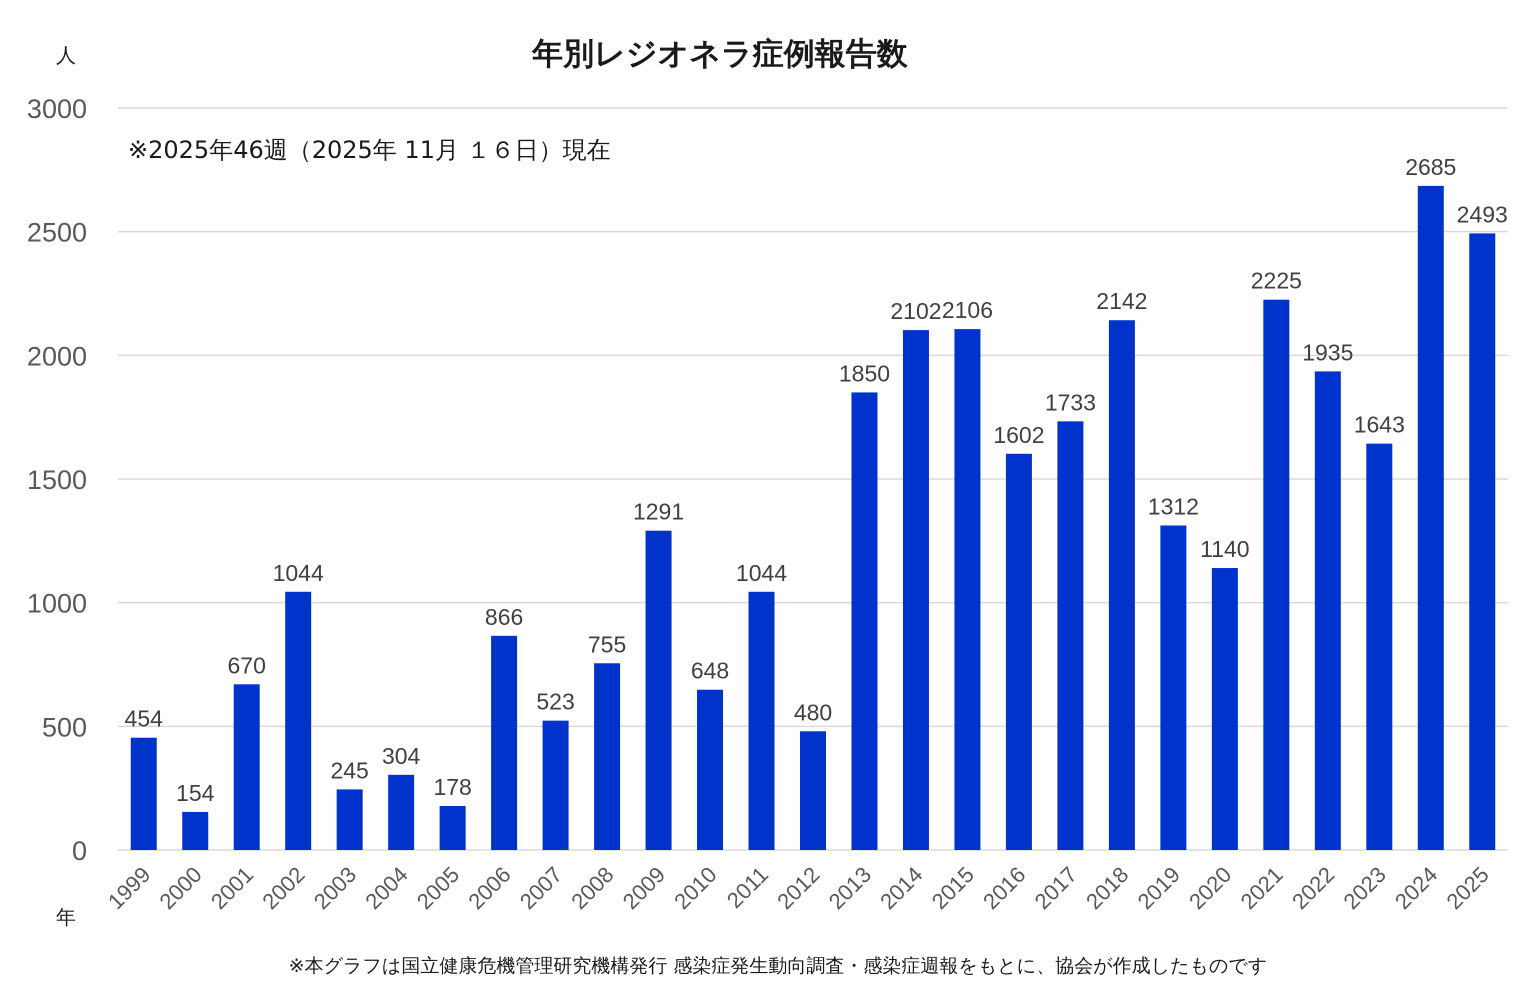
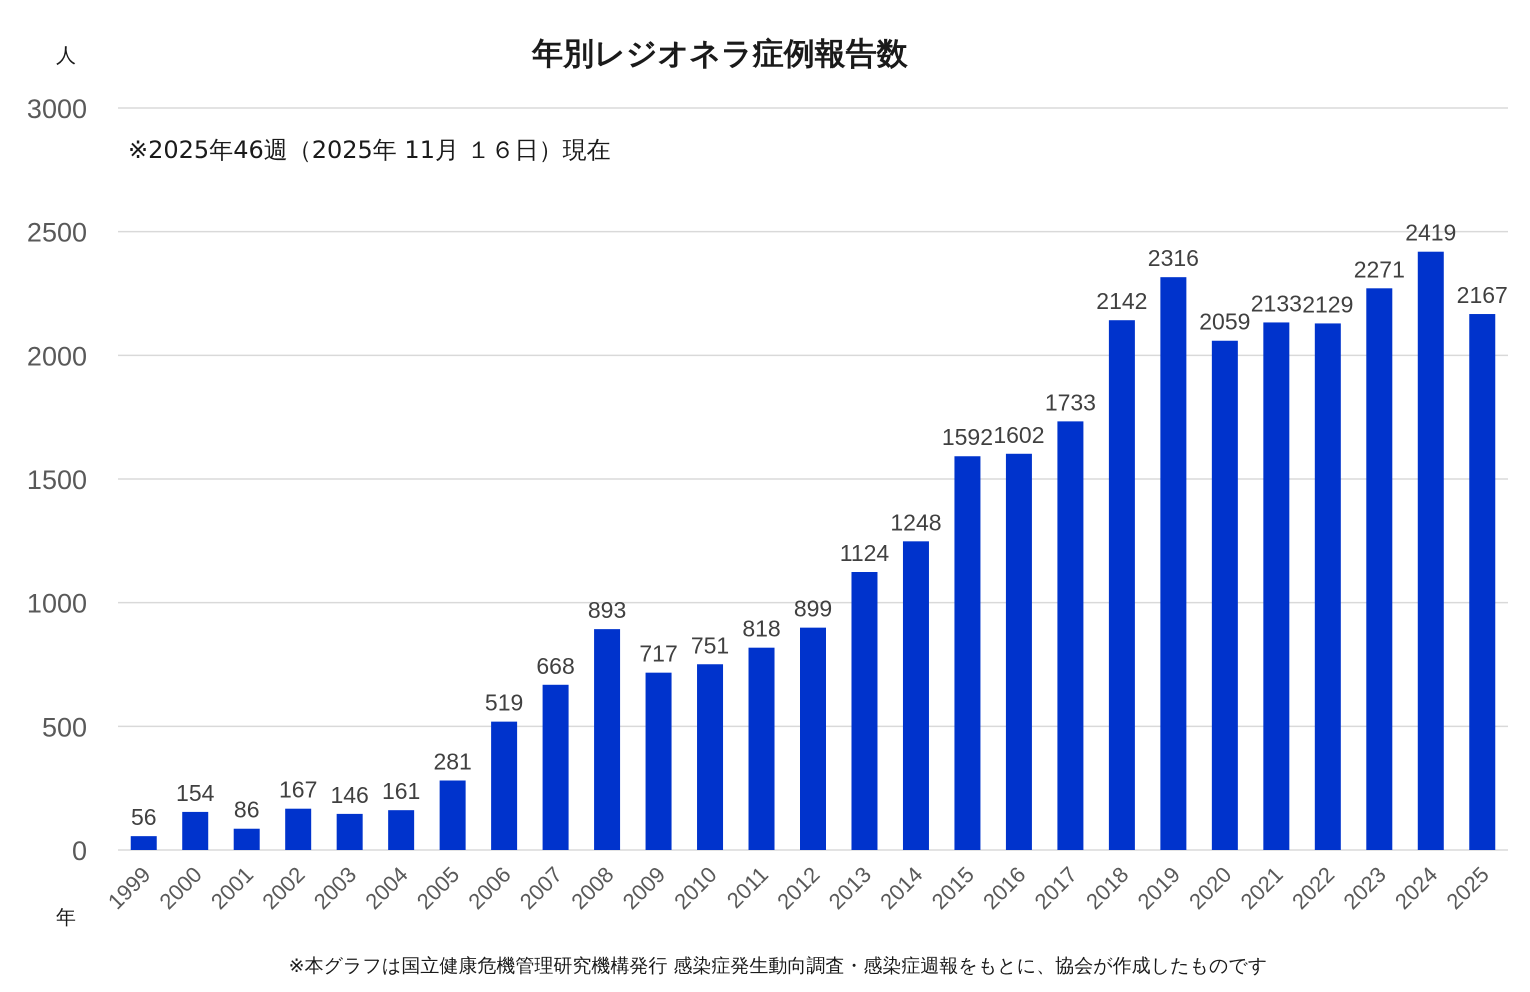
1999: 454 -> 56
2001: 670 -> 86
2002: 1044 -> 167
2003: 245 -> 146
2004: 304 -> 161
2005: 178 -> 281
2006: 866 -> 519
2007: 523 -> 668
2008: 755 -> 893
2009: 1291 -> 717
2010: 648 -> 751
2011: 1044 -> 818
2012: 480 -> 899
2013: 1850 -> 1124
2014: 2102 -> 1248
2015: 2106 -> 1592
2019: 1312 -> 2316
2020: 1140 -> 2059
2021: 2225 -> 2133
2022: 1935 -> 2129
2023: 1643 -> 2271
2024: 2685 -> 2419
2025: 2493 -> 2167
